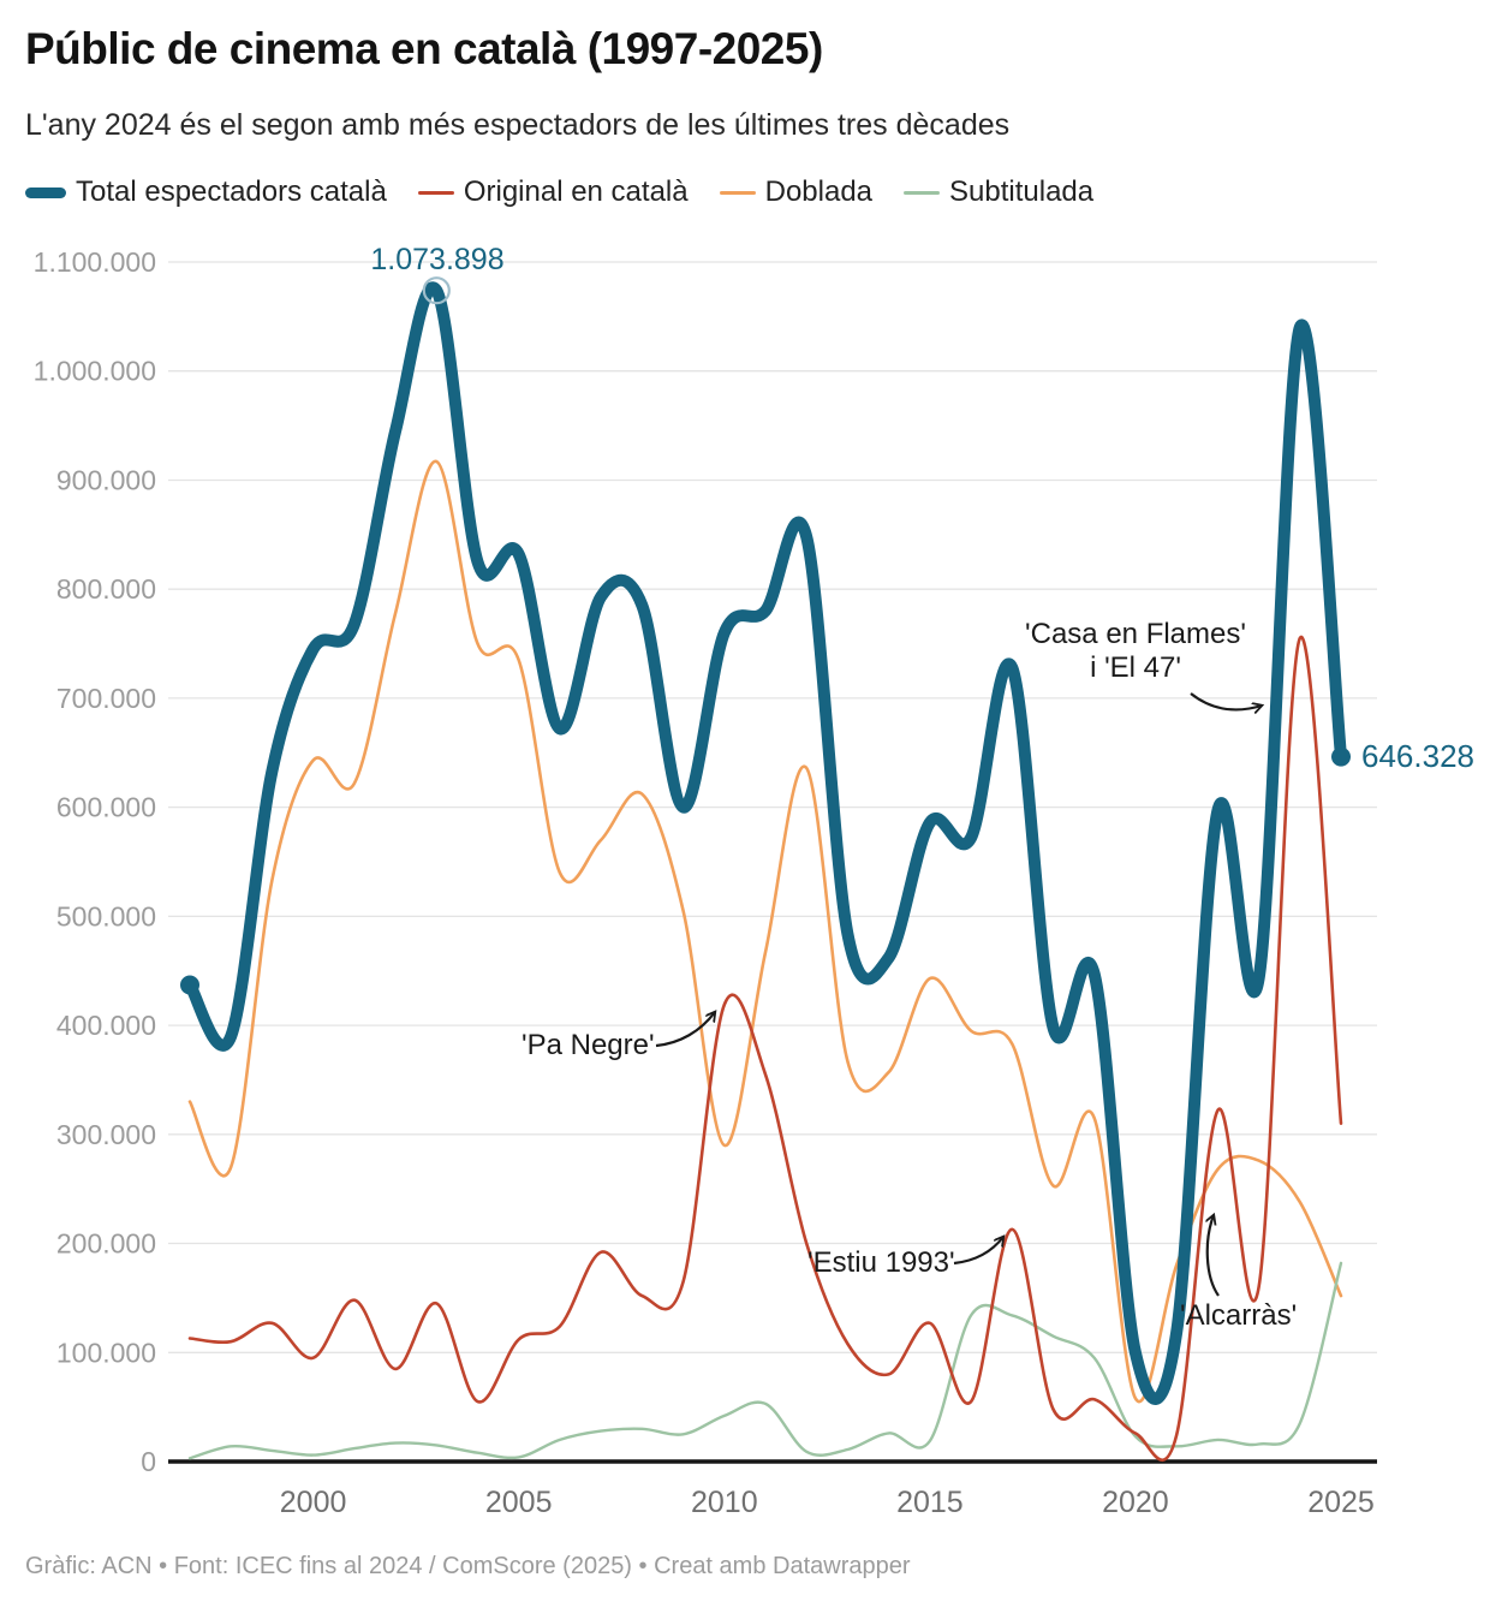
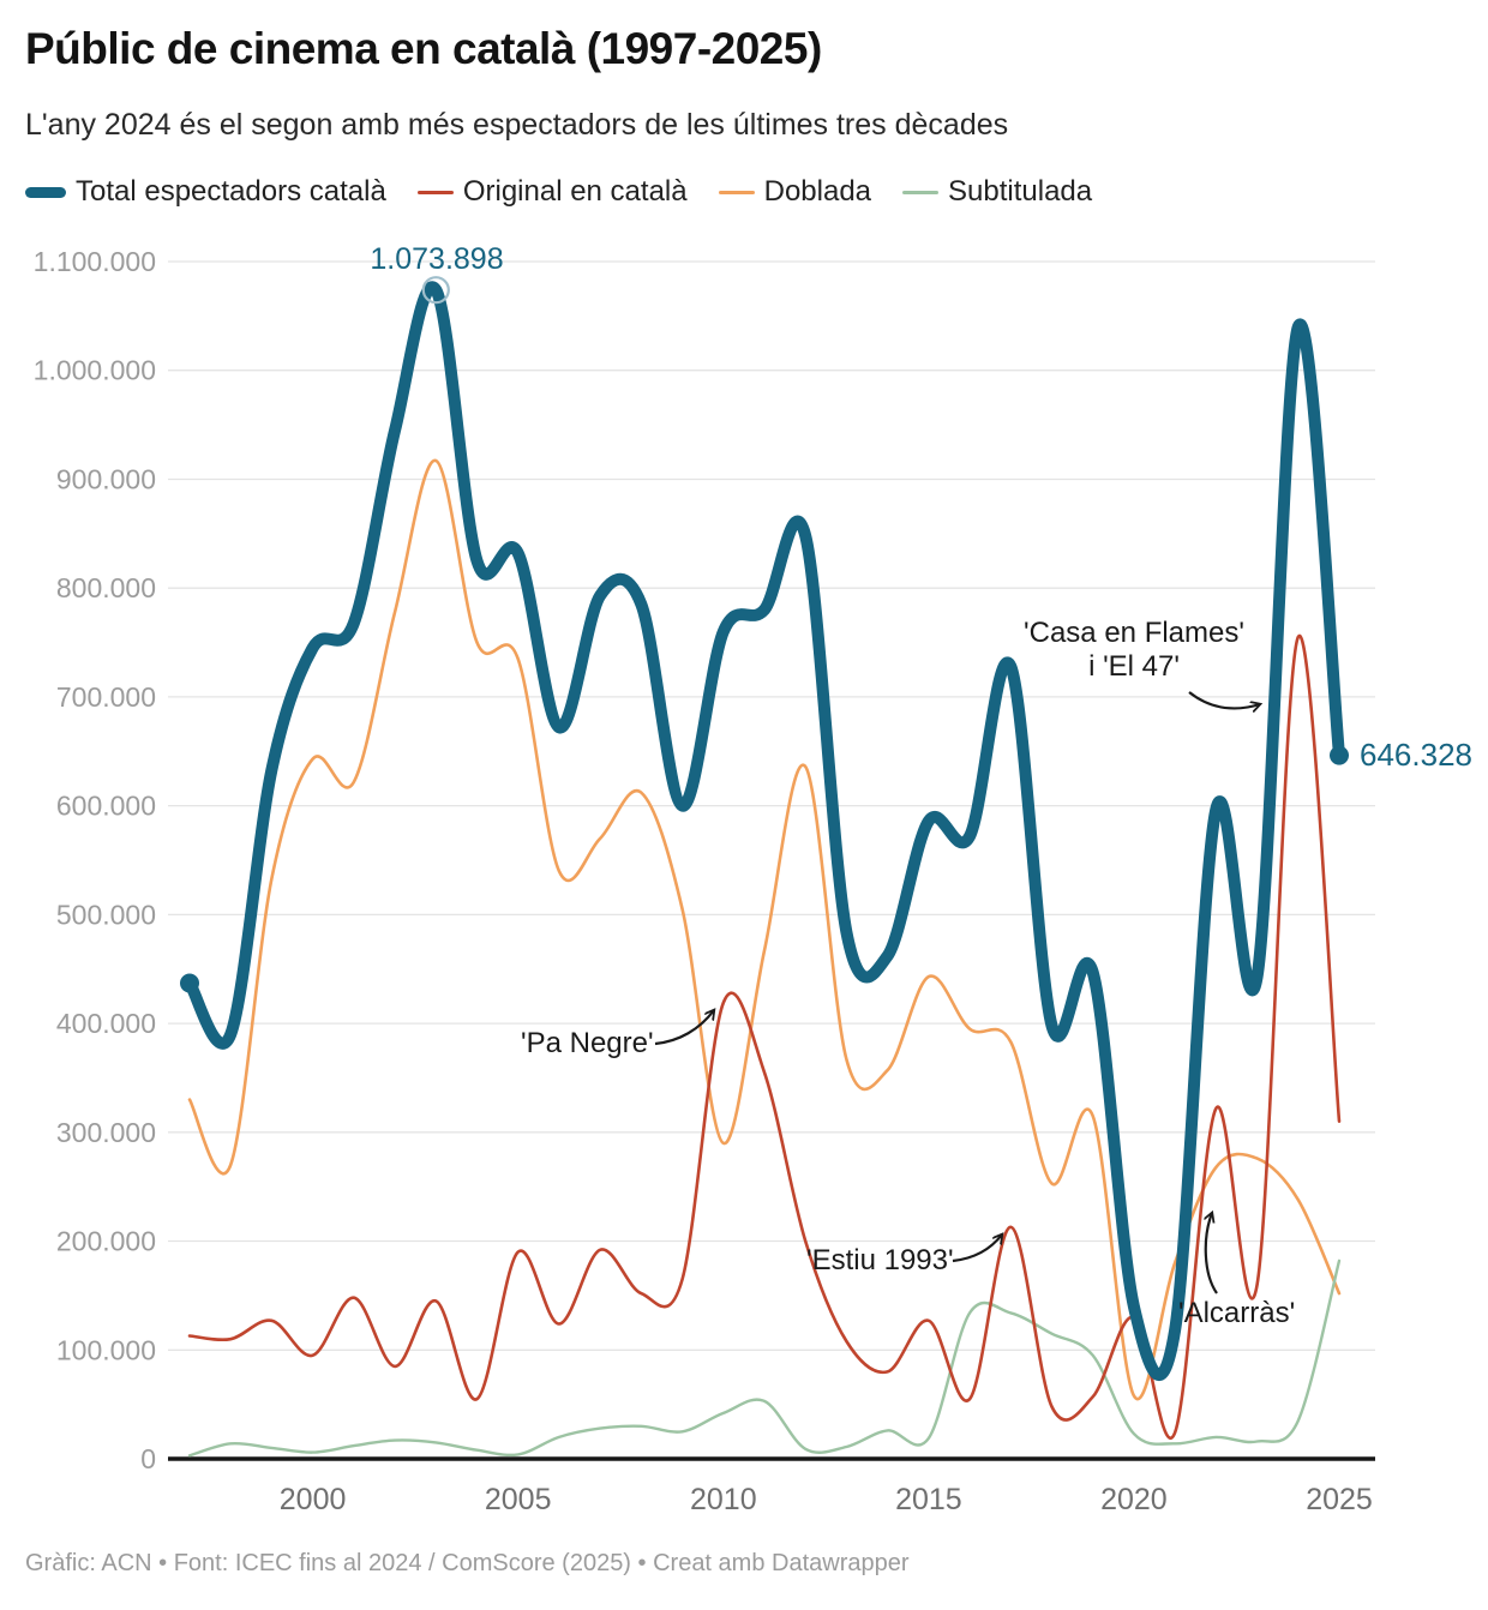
Original en català/2005: 110000 -> 190000
Total espectadors català/2020: 100000 -> 140000
Original en català/2020: 30000 -> 130000
